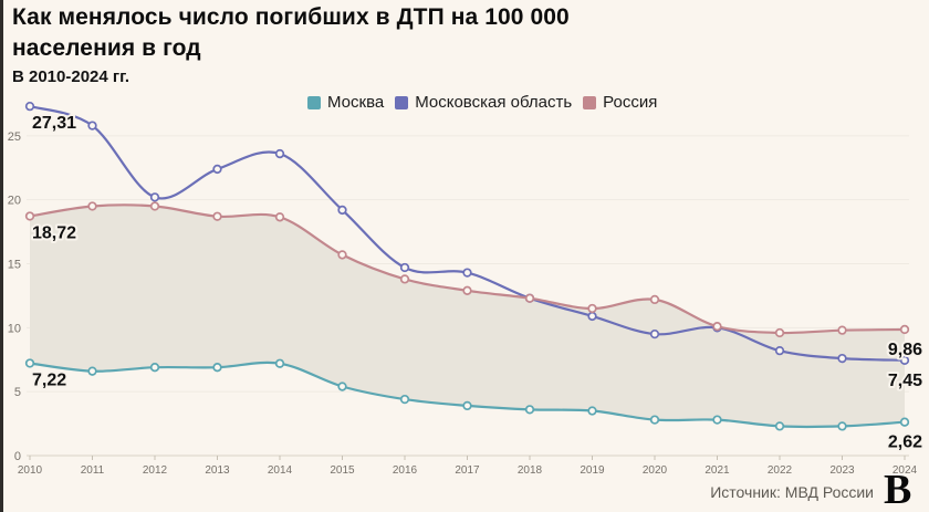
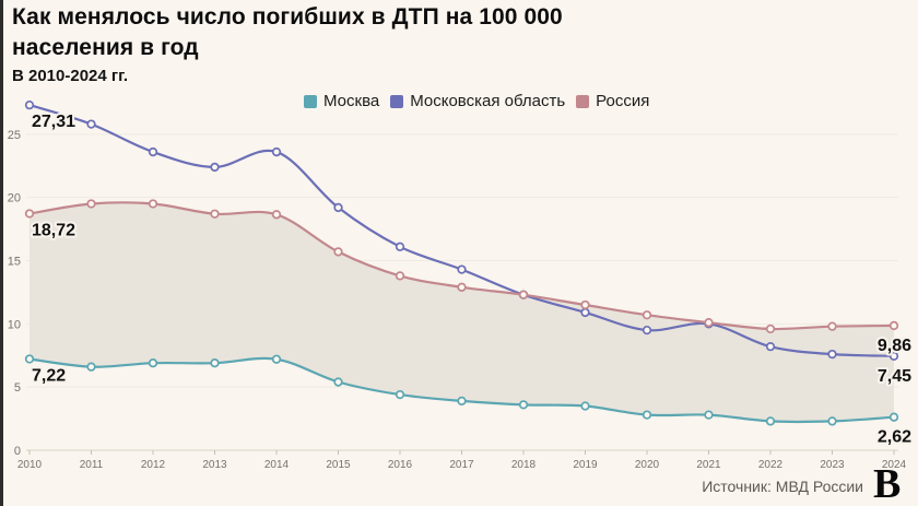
Московская область/2012: 20.2 -> 23.6
Московская область/2016: 14.7 -> 16.1
Россия/2020: 12.2 -> 10.7
